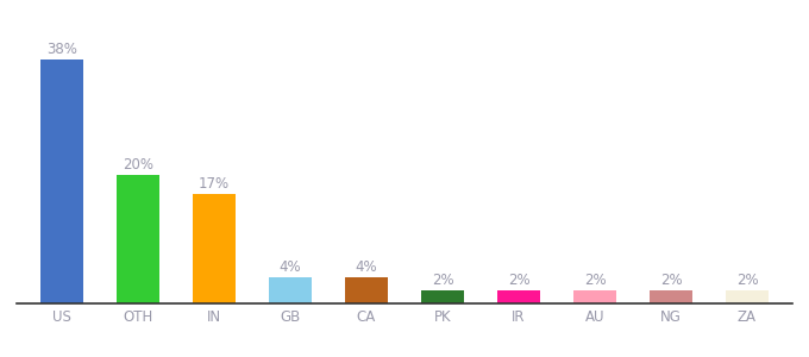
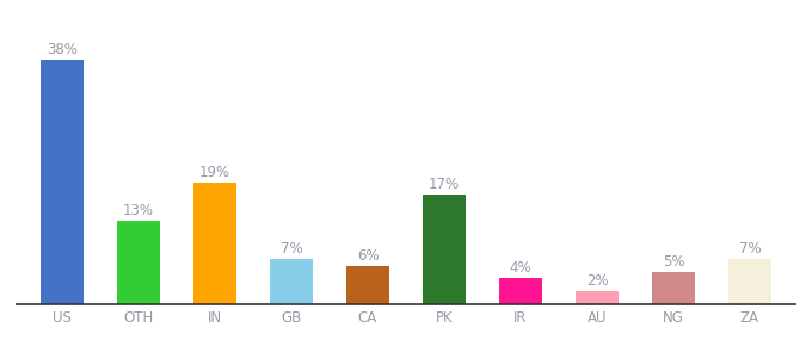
OTH: 20% -> 13%
IN: 17% -> 19%
GB: 4% -> 7%
CA: 4% -> 6%
PK: 2% -> 17%
IR: 2% -> 4%
NG: 2% -> 5%
ZA: 2% -> 7%
